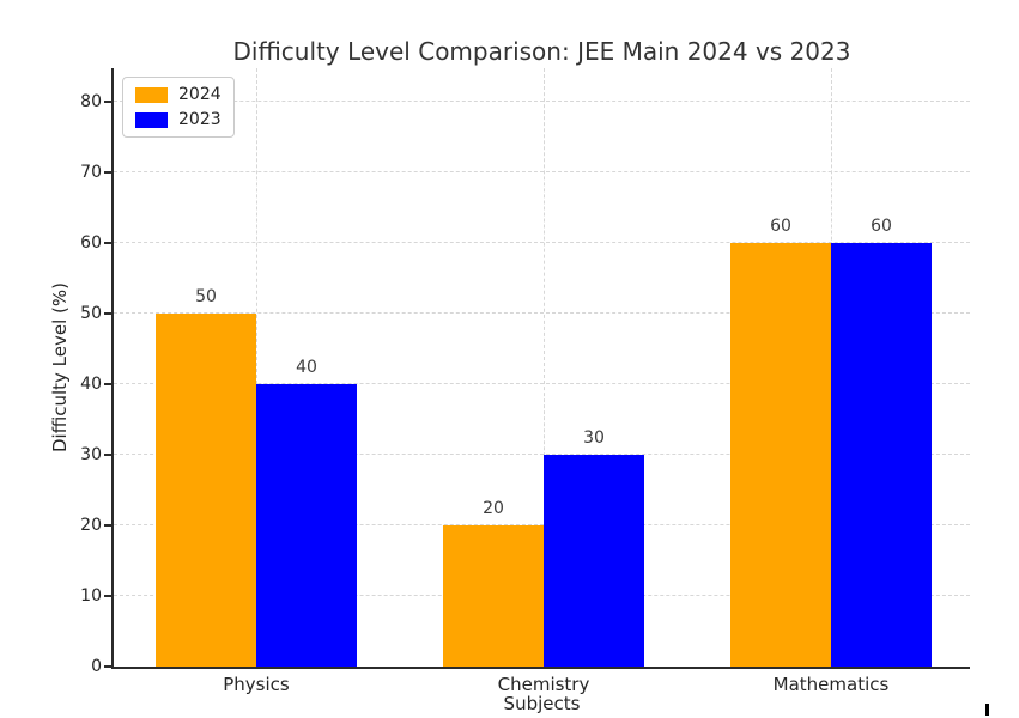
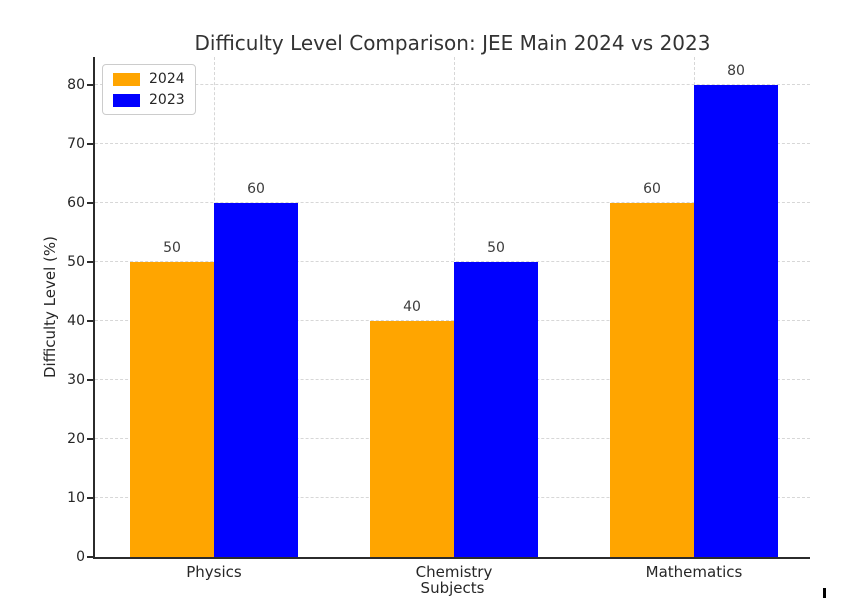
2023/Physics: 40 -> 60
2024/Chemistry: 20 -> 40
2023/Chemistry: 30 -> 50
2023/Mathematics: 60 -> 80
